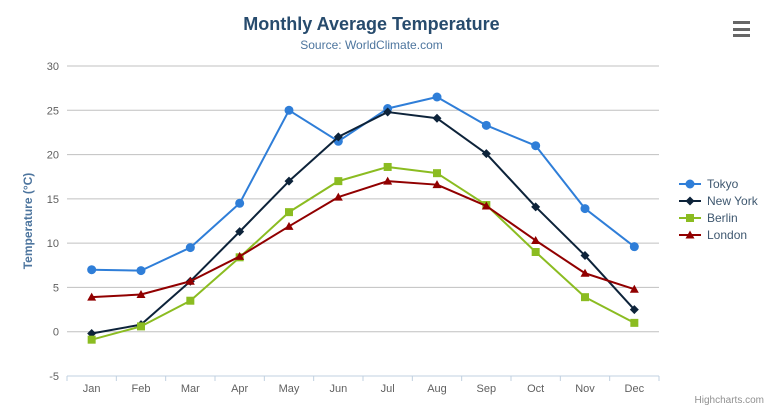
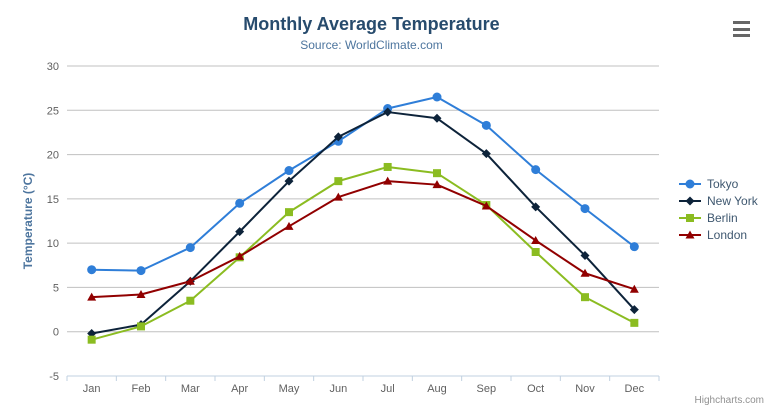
Tokyo/May: 25 -> 18
Tokyo/Oct: 21 -> 18
